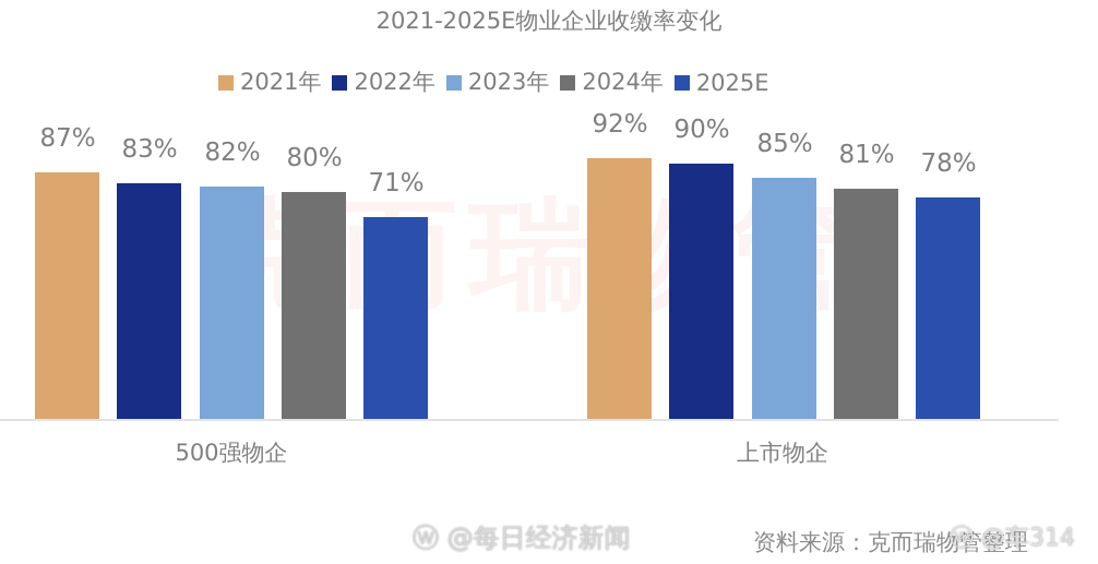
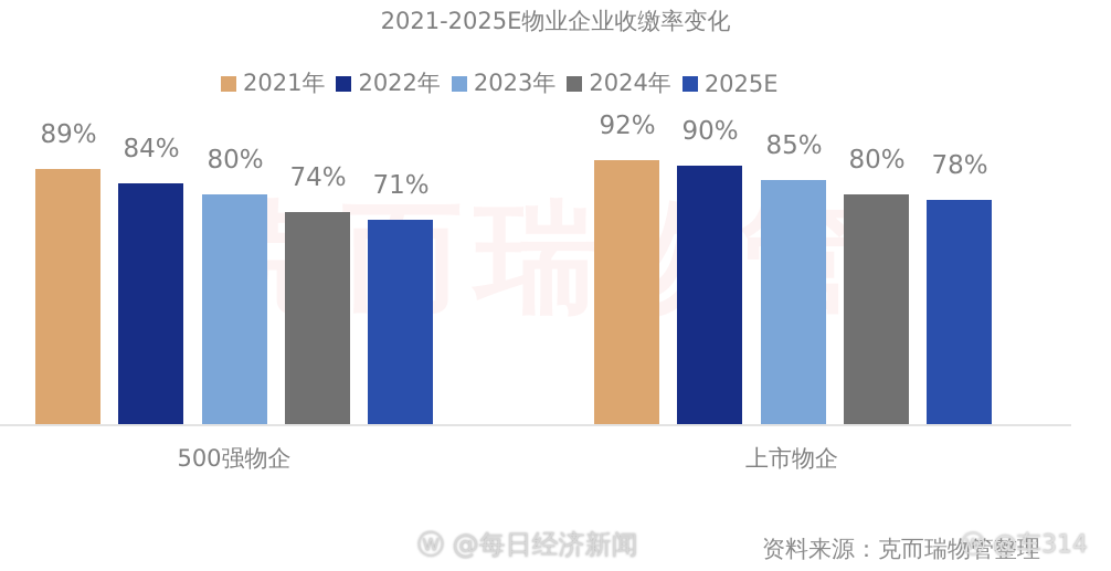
2021年/500强物企: 87% -> 89%
2022年/500强物企: 83% -> 84%
2023年/500强物企: 82% -> 80%
2024年/500强物企: 80% -> 74%
2024年/上市物企: 81% -> 80%
